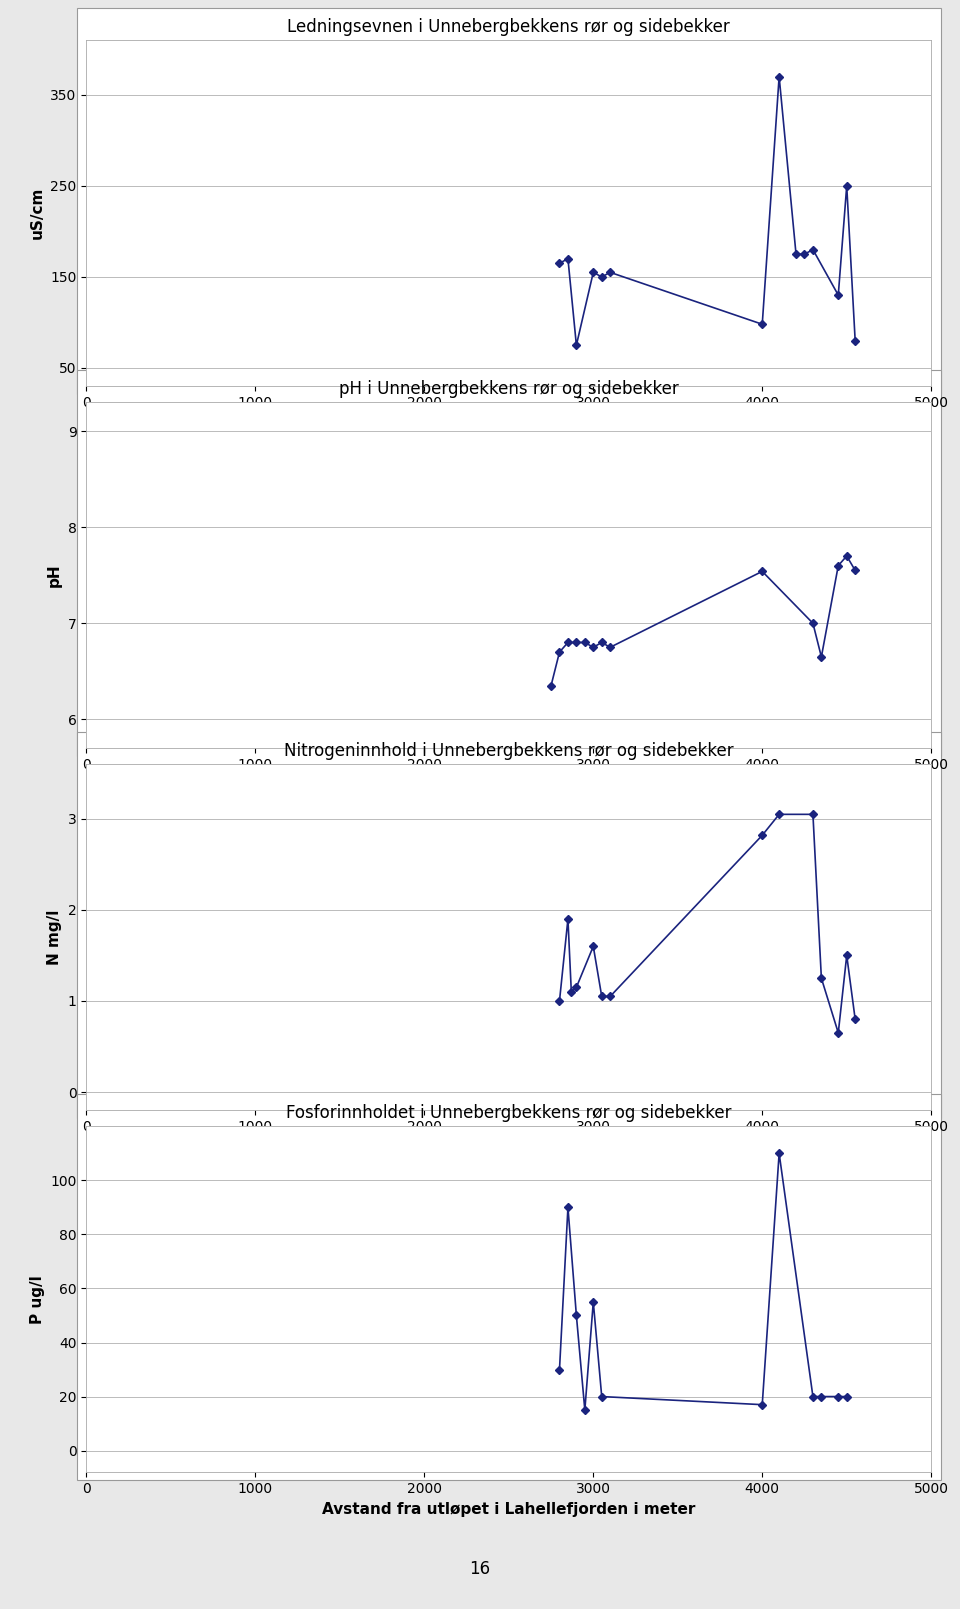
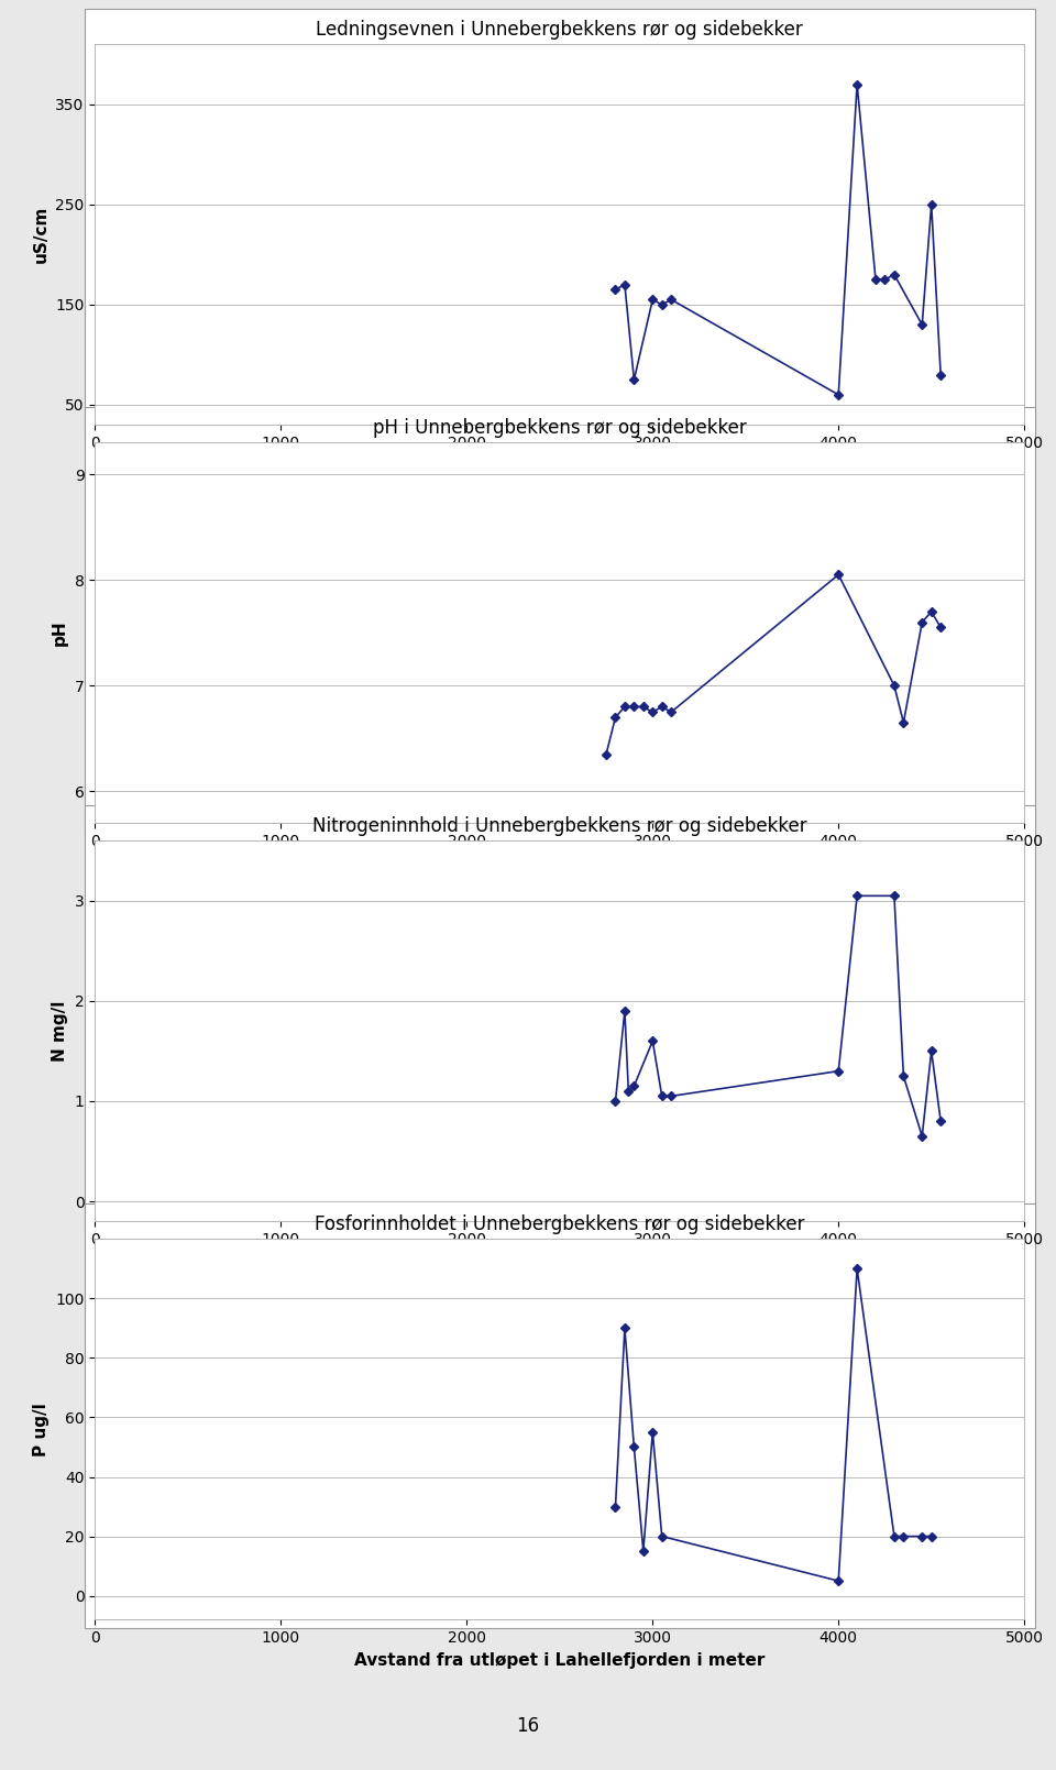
Ledningsevnen i Unnebergbekkens rør og sidebekker/4000: 98 -> 60
pH i Unnebergbekkens rør og sidebekker/4000: 7.54 -> 8.05
Nitrogeninnhold i Unnebergbekkens rør og sidebekker/4000: 2.82 -> 1.30
Fosforinnholdet i Unnebergbekkens rør og sidebekker/4000: 17 -> 5
